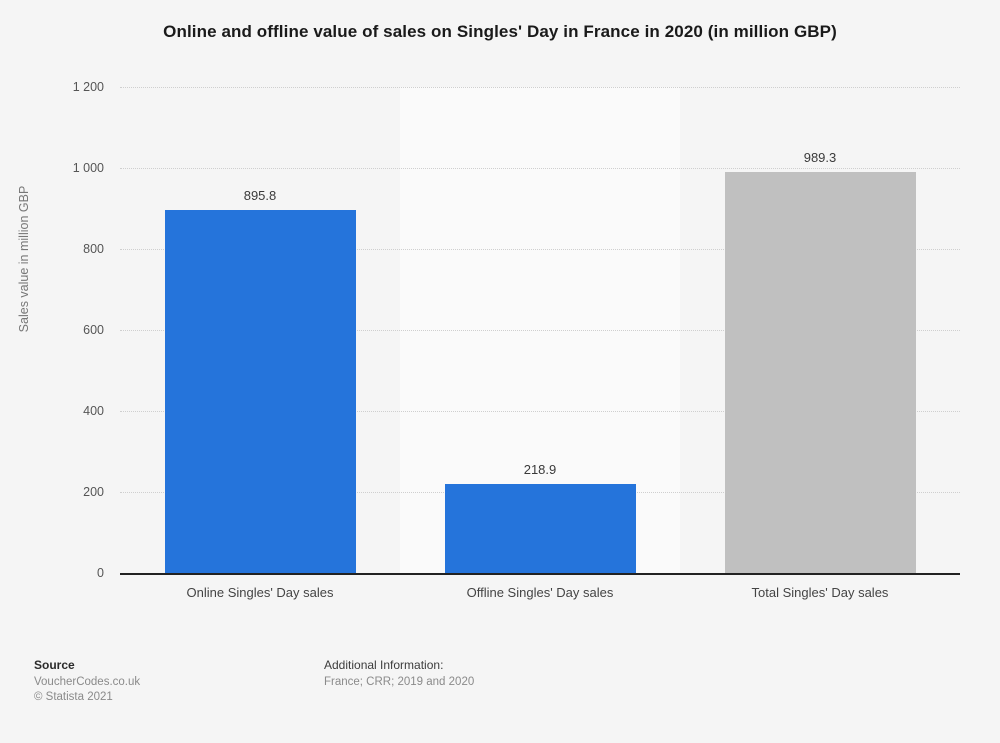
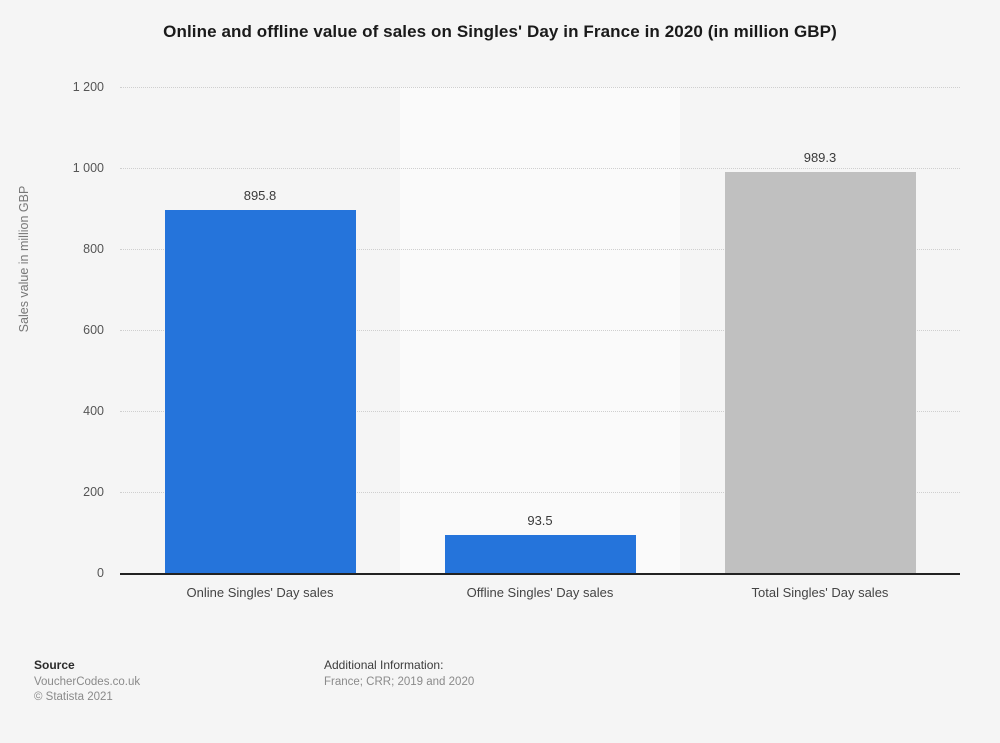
Offline Singles' Day sales: 218.9 -> 93.5
